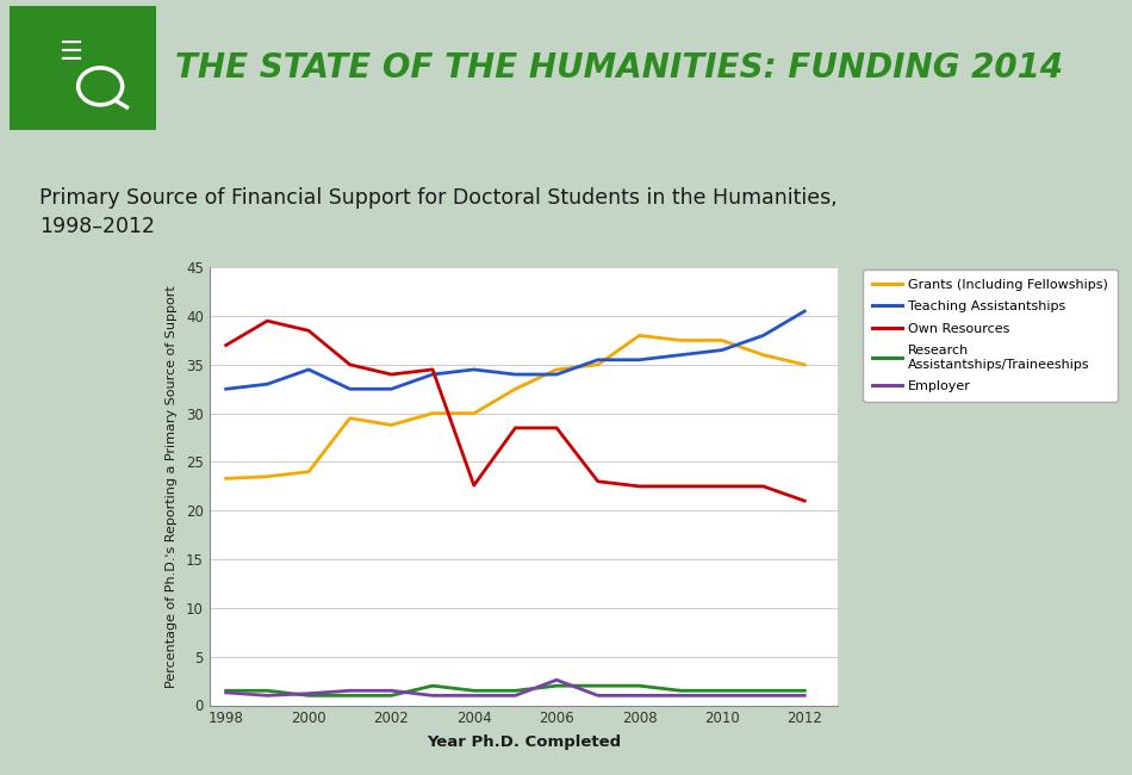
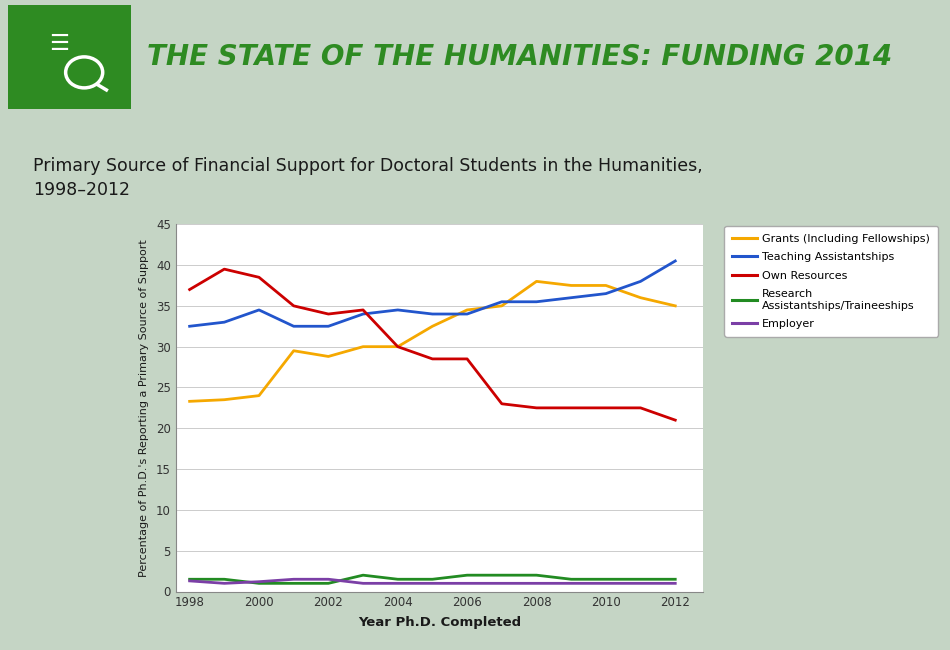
Own Resources/2004: 22.6 -> 30.0
Employer/2006: 2.6 -> 1.0
